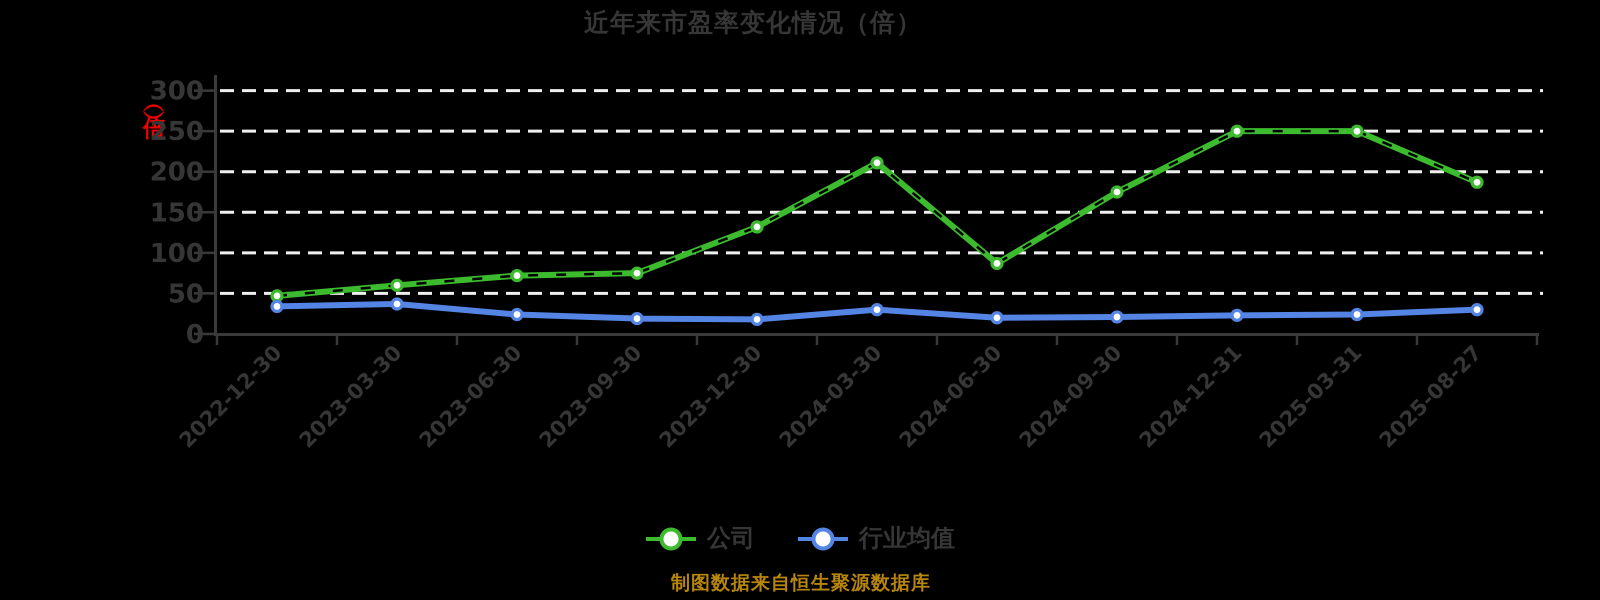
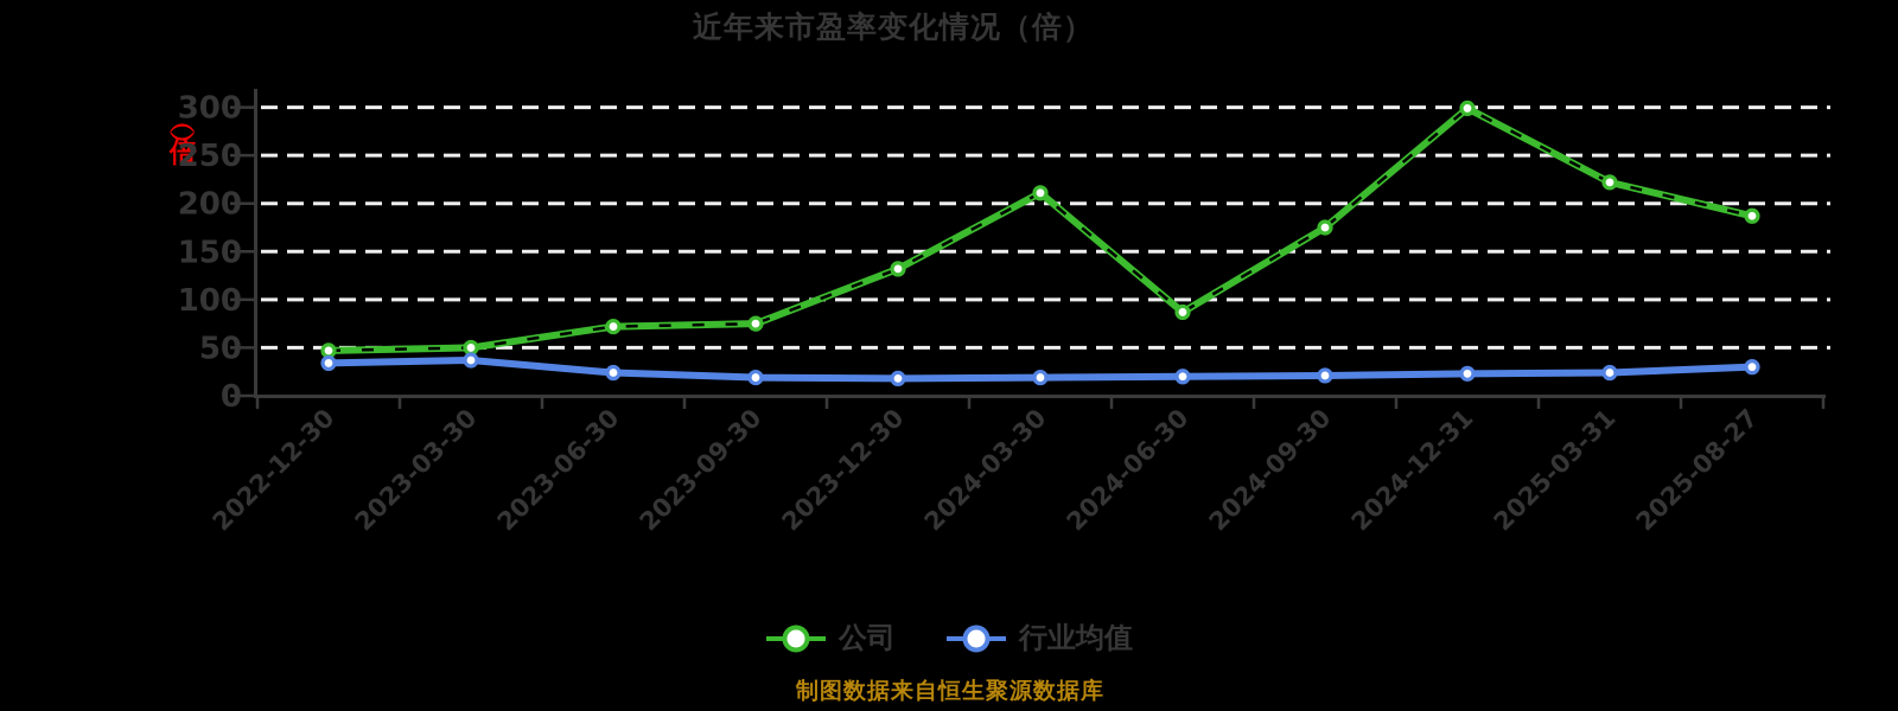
公司/2023-03-30: 60 -> 50
行业均值/2024-03-30: 30 -> 20
公司/2024-12-31: 250 -> 300
公司/2025-03-31: 250 -> 220
